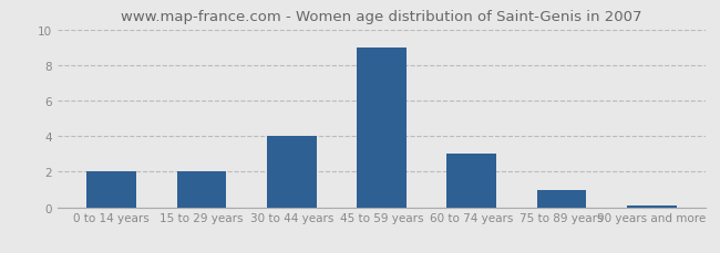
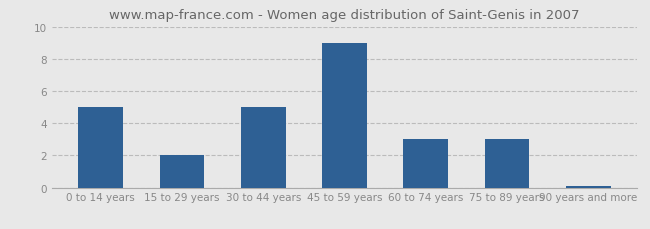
0 to 14 years: 2.0 -> 5.0
30 to 44 years: 4.0 -> 5.0
75 to 89 years: 1.0 -> 3.0
